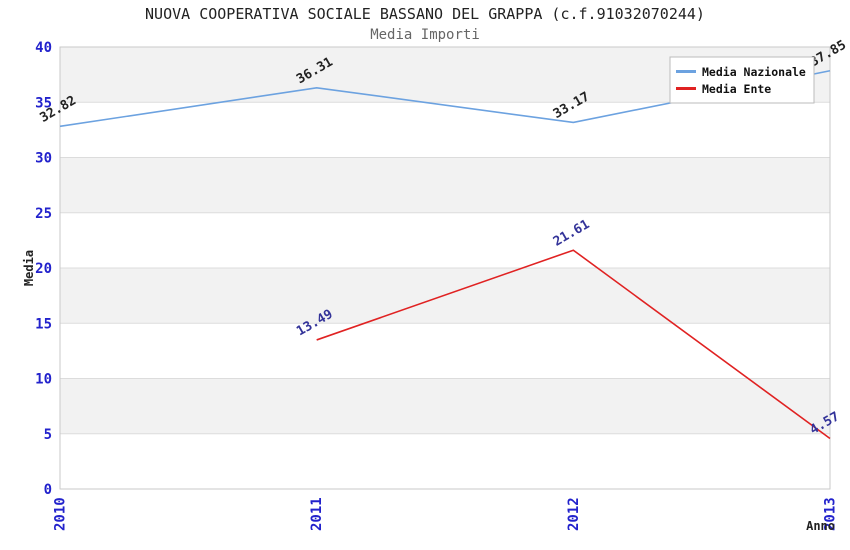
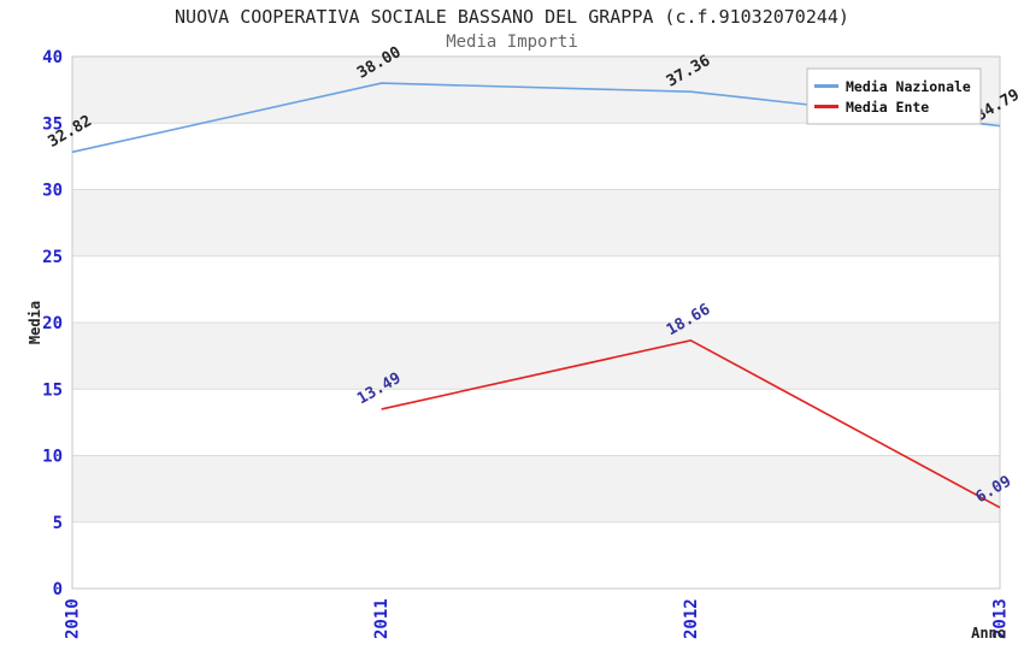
Media Nazionale/2011: 36.31 -> 38.00
Media Nazionale/2012: 33.17 -> 37.36
Media Ente/2012: 21.61 -> 18.66
Media Nazionale/2013: 37.85 -> 34.79
Media Ente/2013: 4.57 -> 6.09
